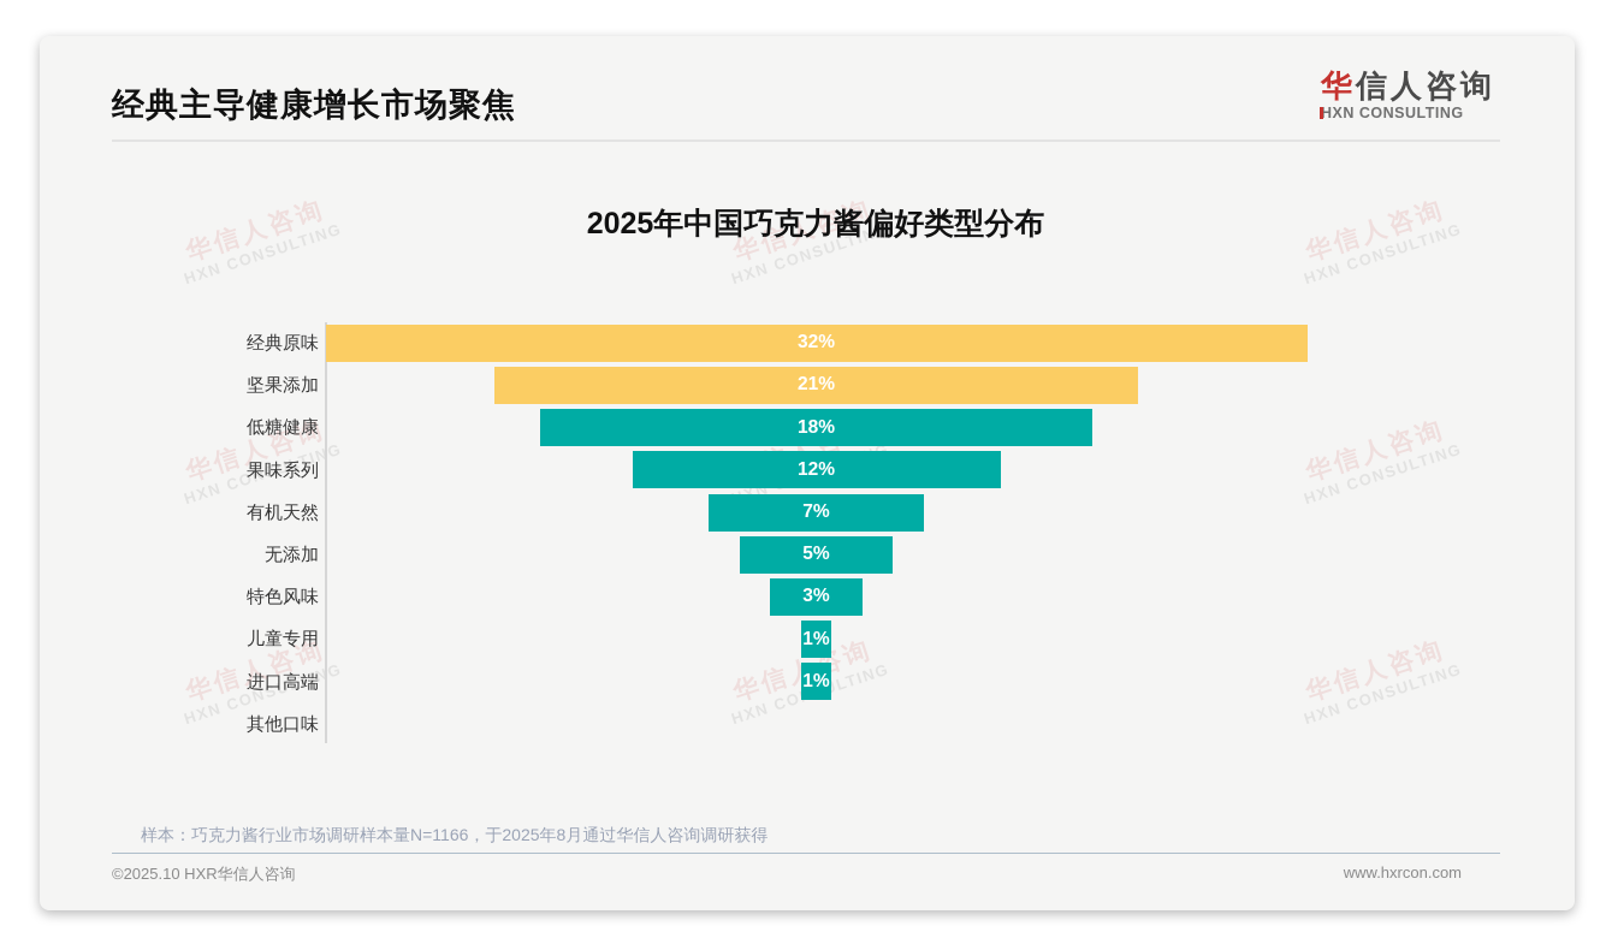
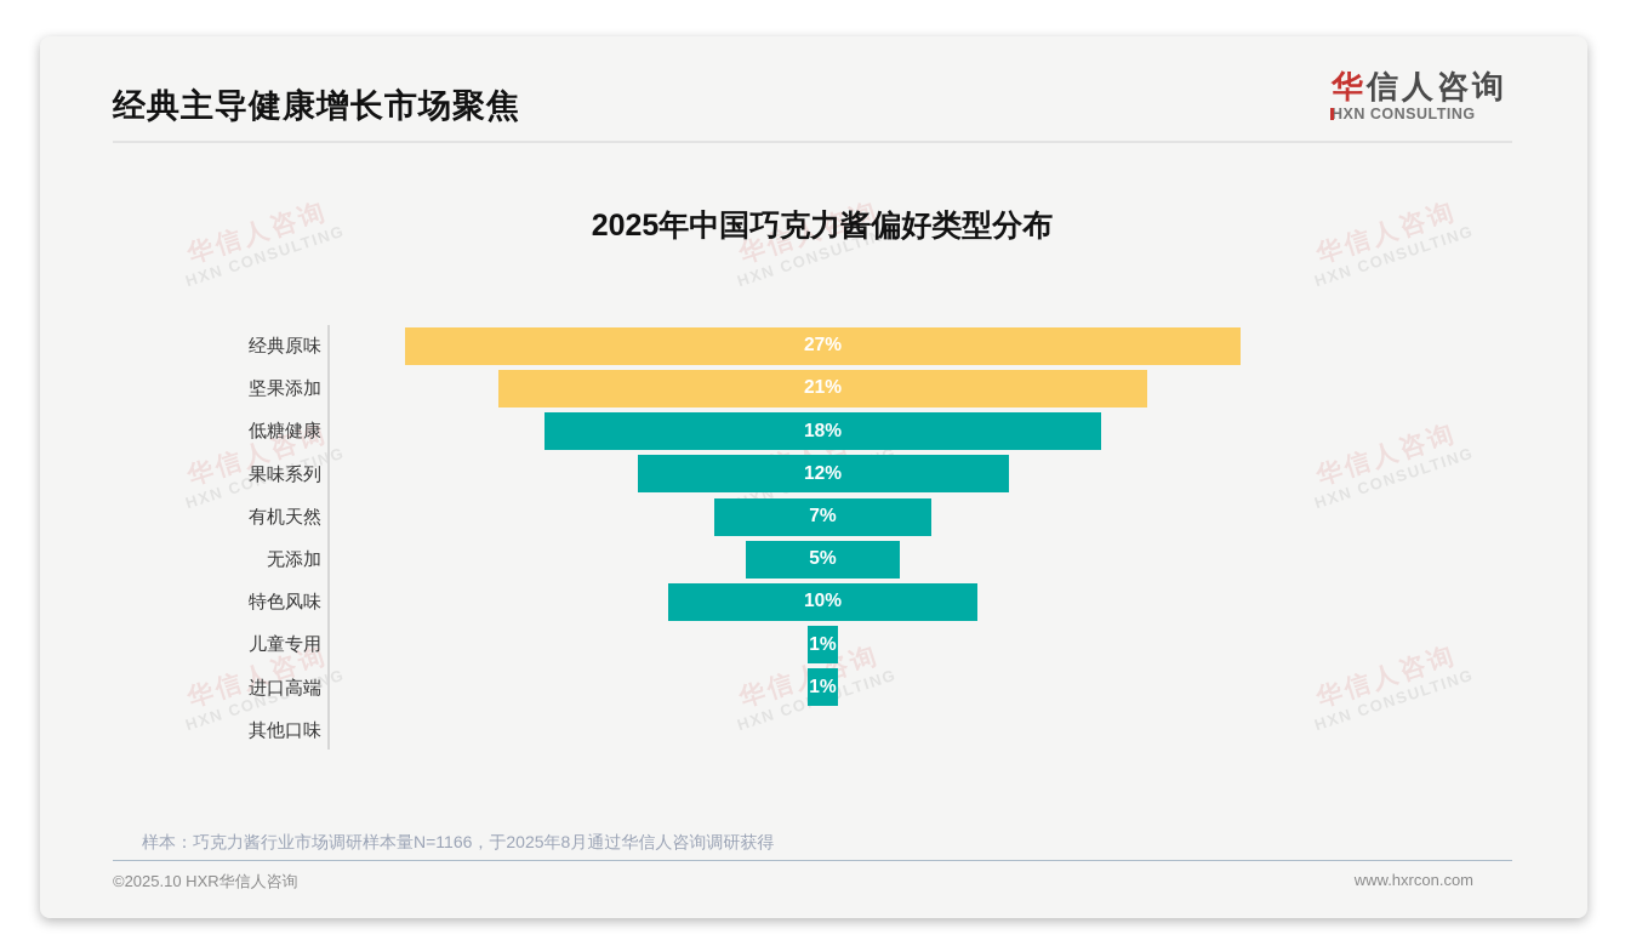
经典原味: 32% -> 27%
特色风味: 3% -> 10%
